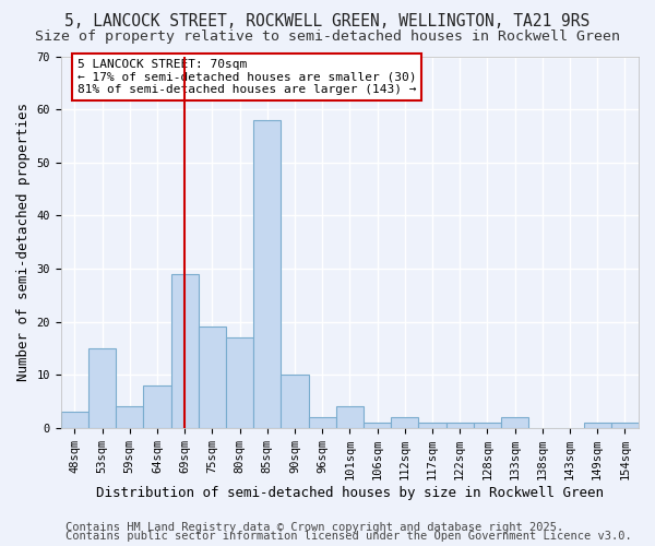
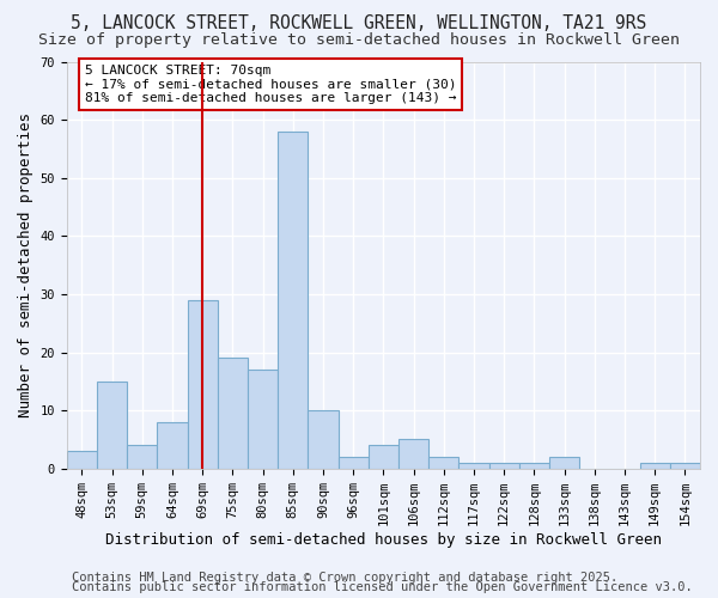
106sqm: 1 -> 5
